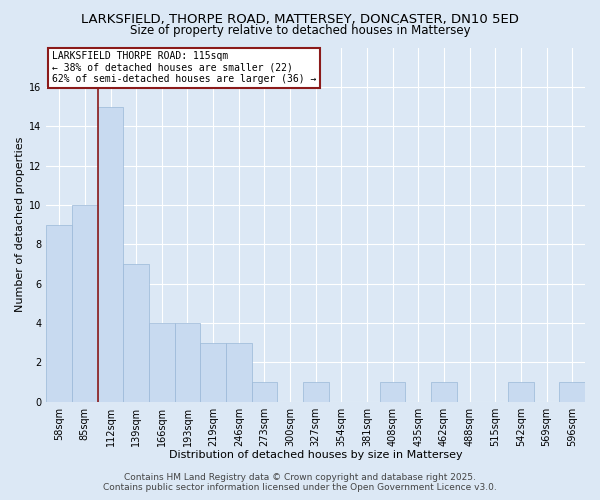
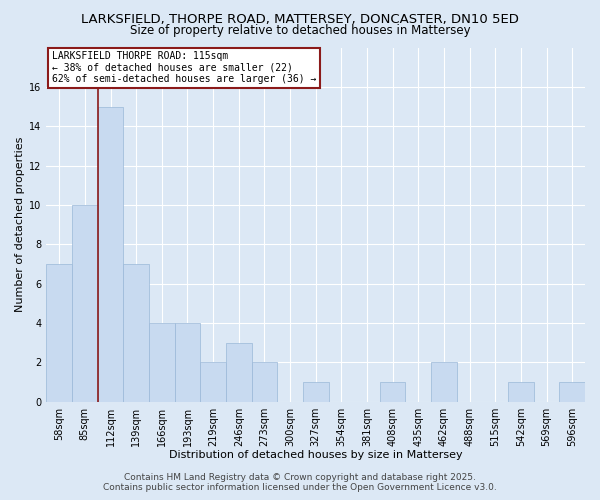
58sqm: 9 -> 7
219sqm: 3 -> 2
273sqm: 1 -> 2
462sqm: 1 -> 2
